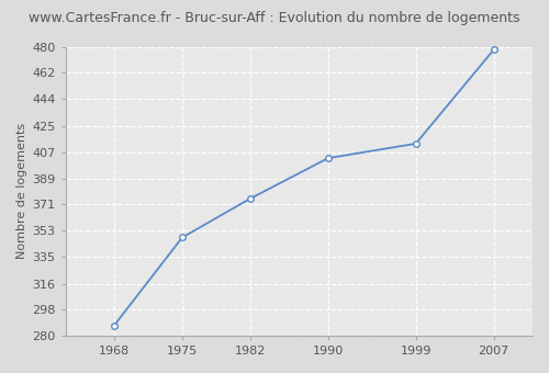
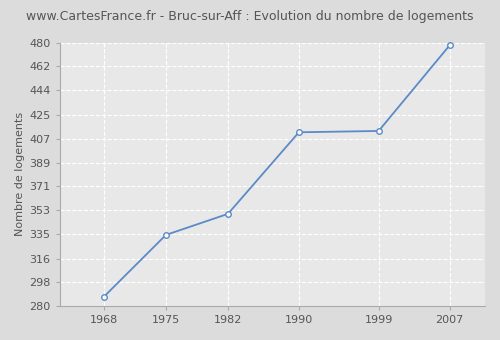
1975: 348 -> 334
1982: 375 -> 350
1990: 403 -> 412
